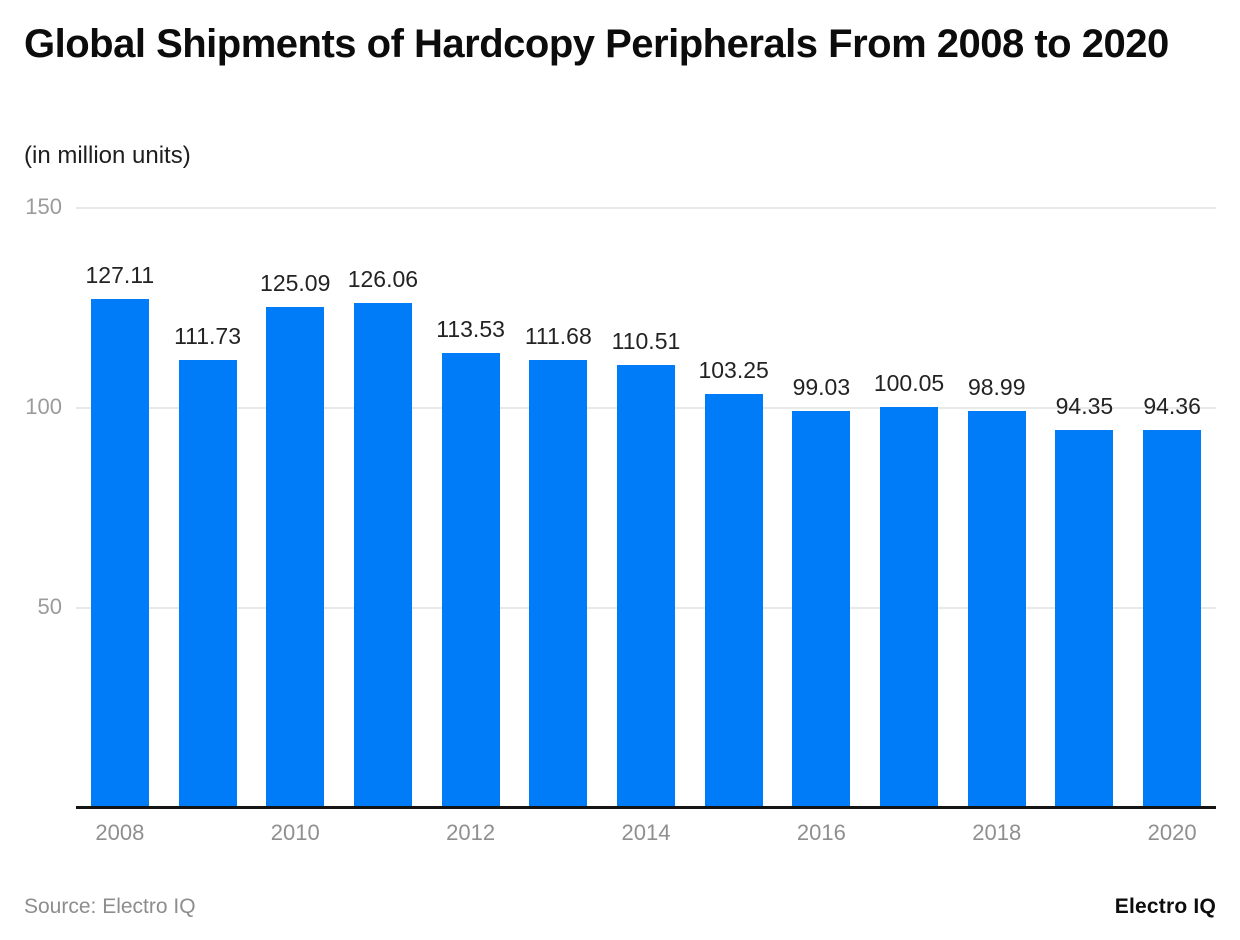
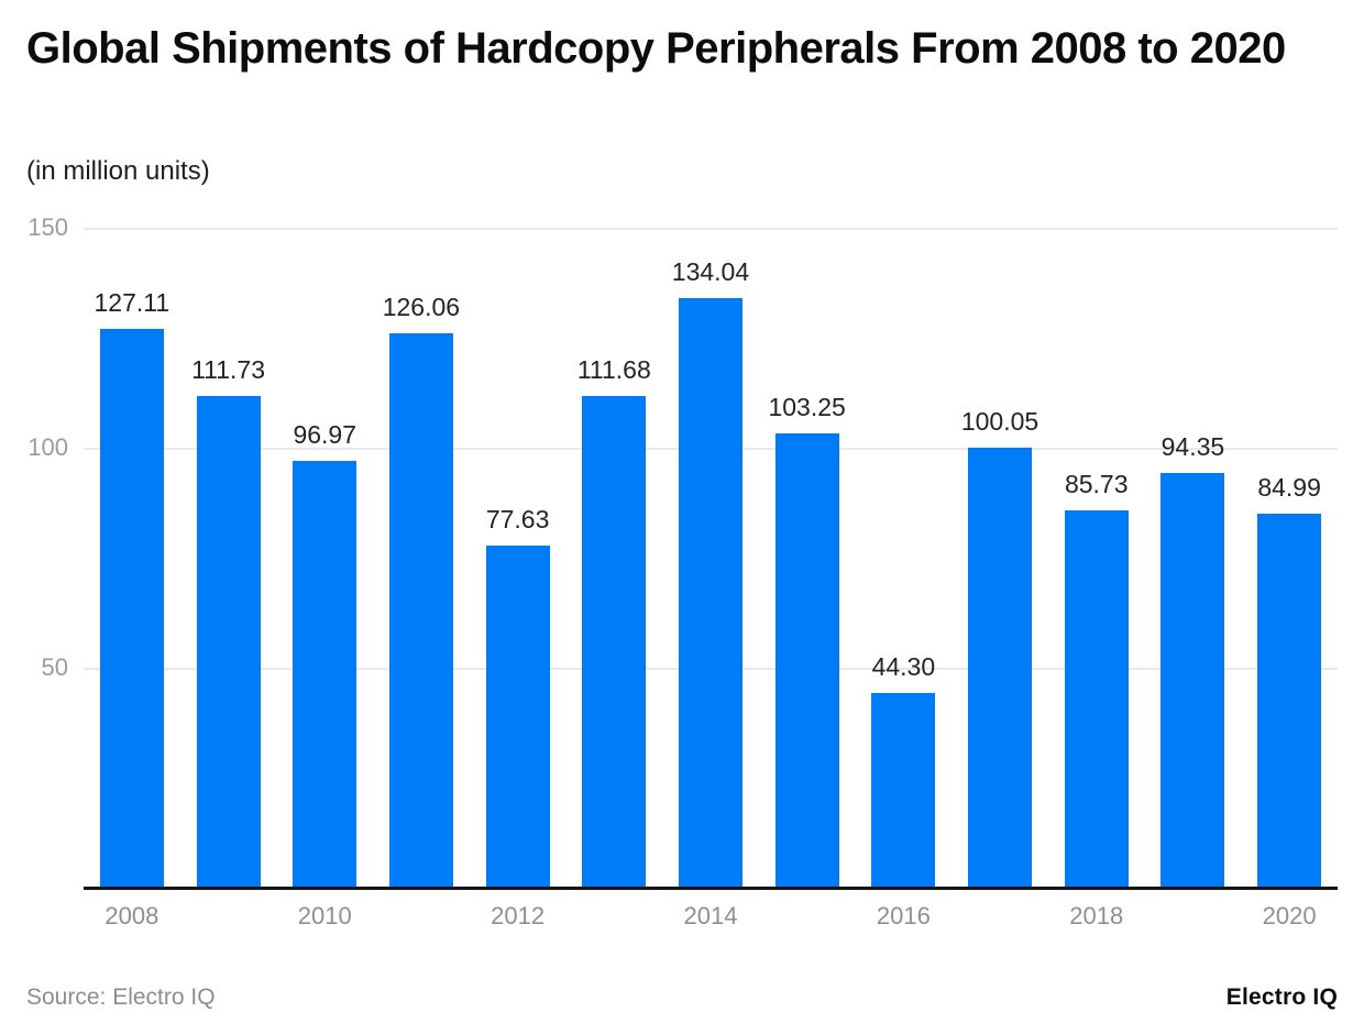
2010: 125.09 -> 96.97
2012: 113.53 -> 77.63
2014: 110.51 -> 134.04
2016: 99.03 -> 44.30
2018: 98.99 -> 85.73
2020: 94.36 -> 84.99
